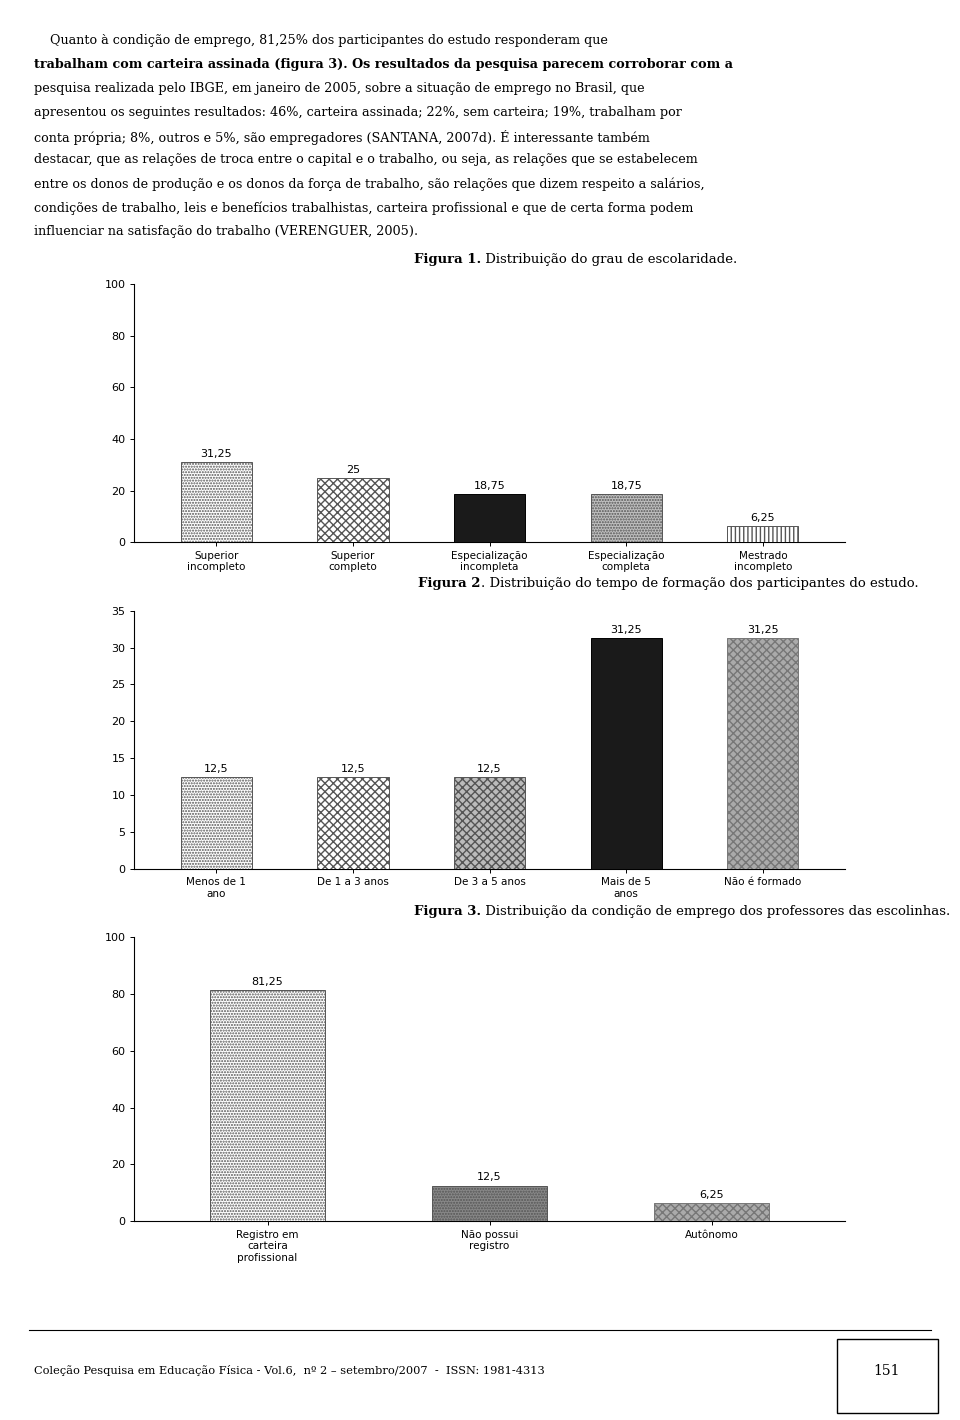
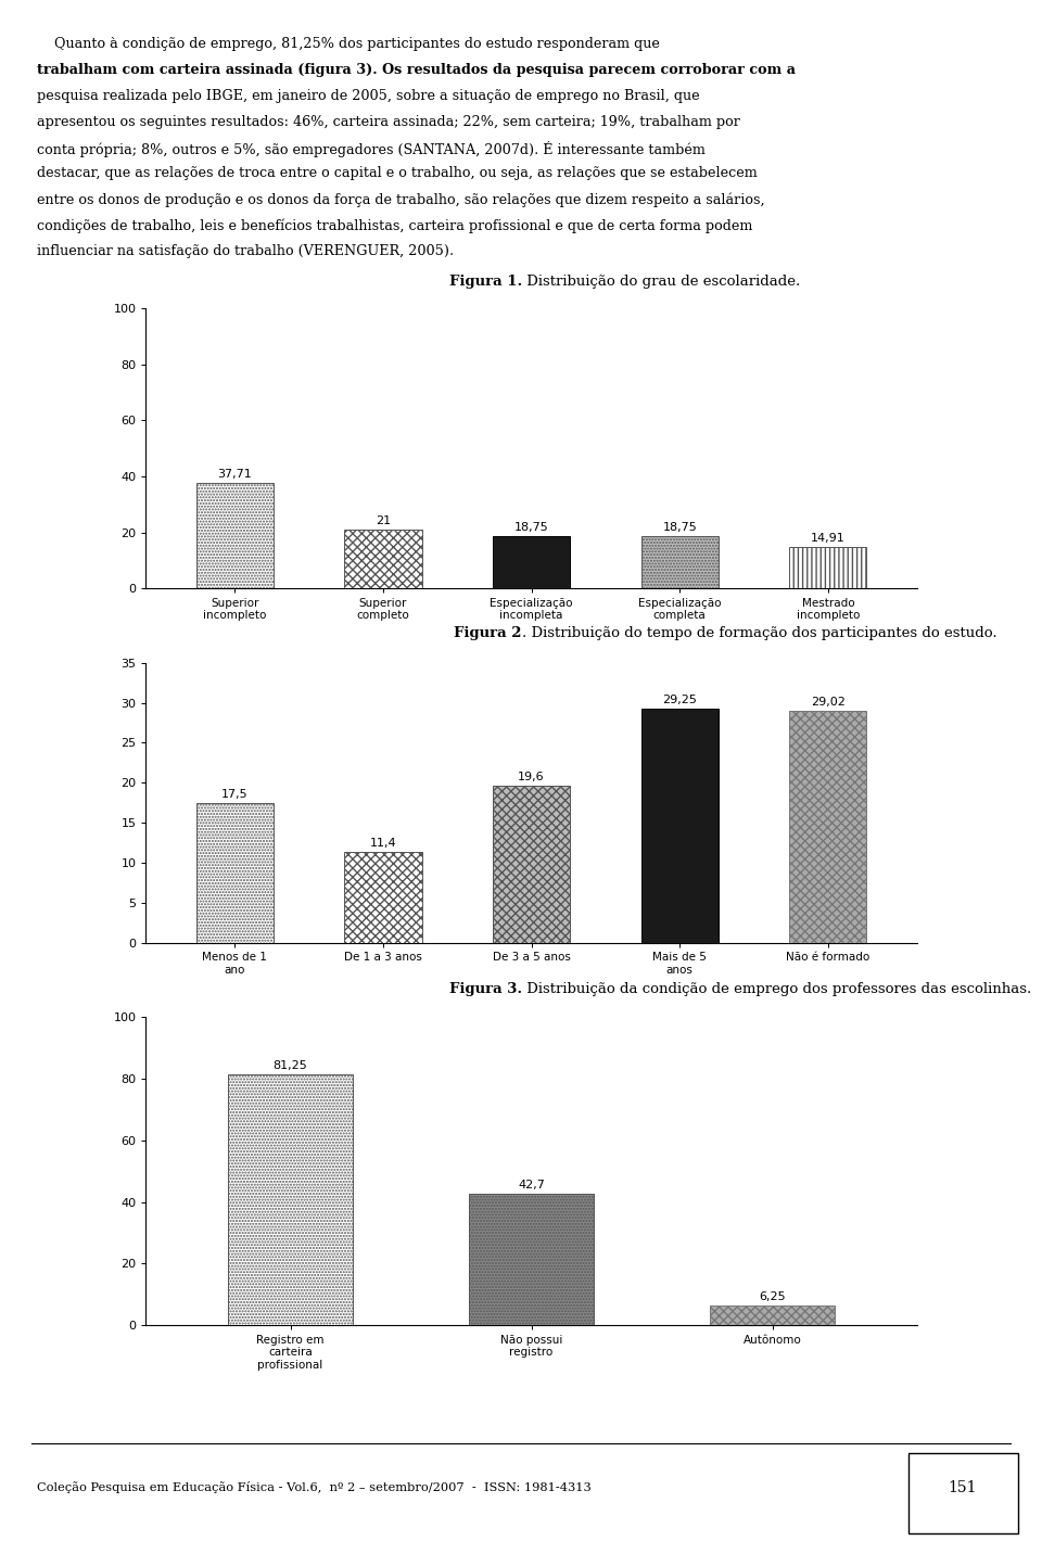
Superior incompleto: 31,25 -> 37,71
Superior completo: 25 -> 21
Mestrado incompleto: 6,25 -> 14,91
Menos de 1 ano: 12,5 -> 17,5
De 1 a 3 anos: 12,5 -> 11,4
De 3 a 5 anos: 12,5 -> 19,6
Mais de 5 anos: 31,25 -> 29,25
Não é formado: 31,25 -> 29,02
Não possui registro: 12,5 -> 42,7
